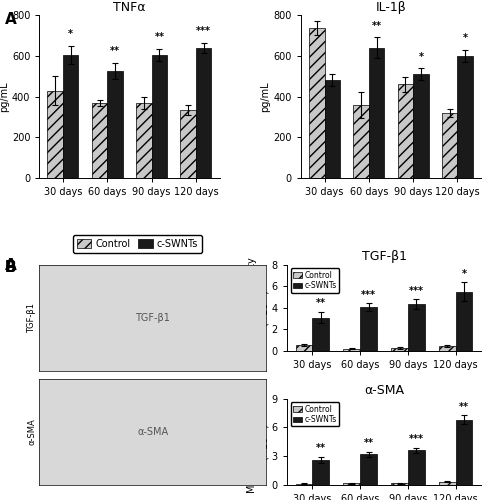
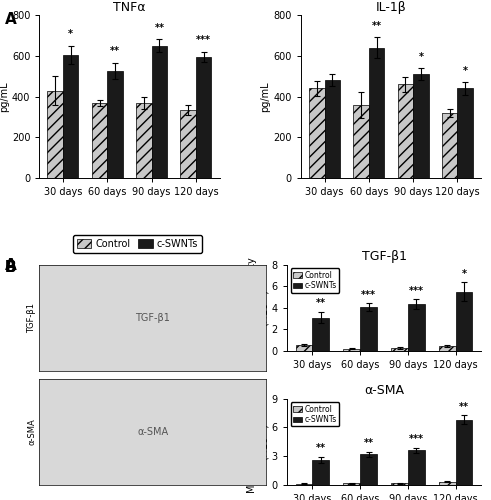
TNFα/c-SWNTs/90 days: 605 -> 650
TNFα/c-SWNTs/120 days: 640 -> 595
IL-1β/Control/30 days: 735 -> 440
IL-1β/c-SWNTs/120 days: 600 -> 440
